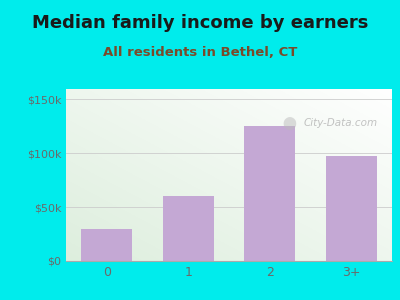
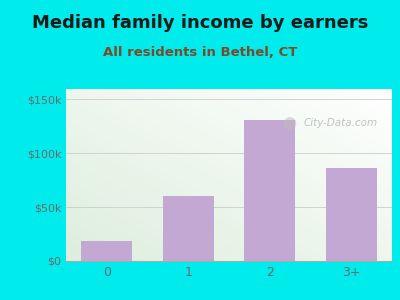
0: $30k -> $19k
2: $125k -> $131k
3+: $97k -> $86k
